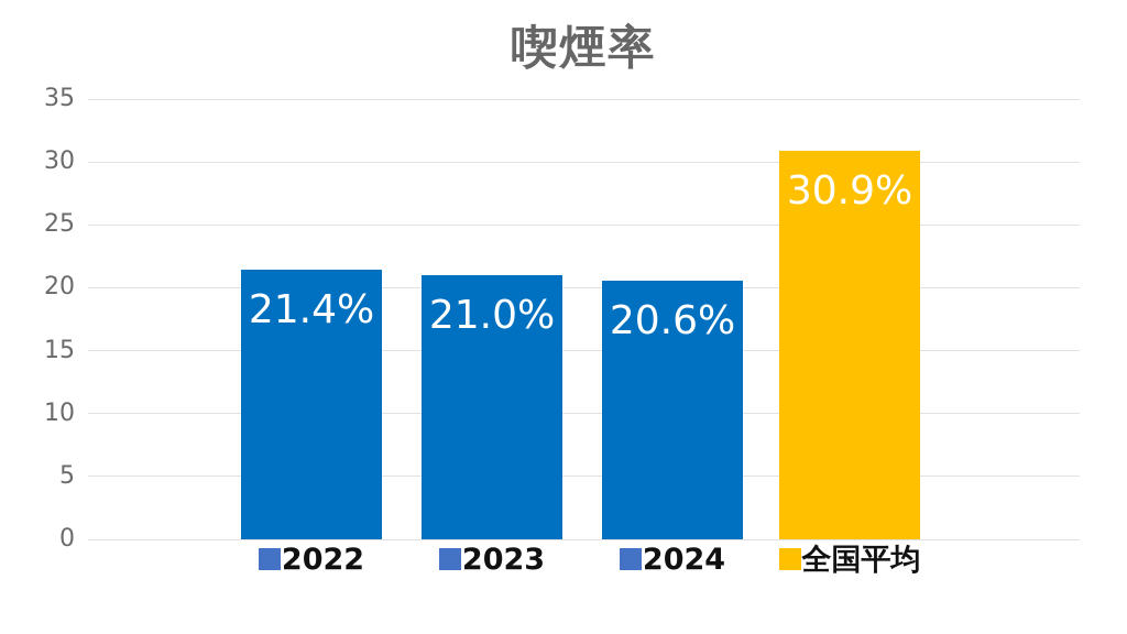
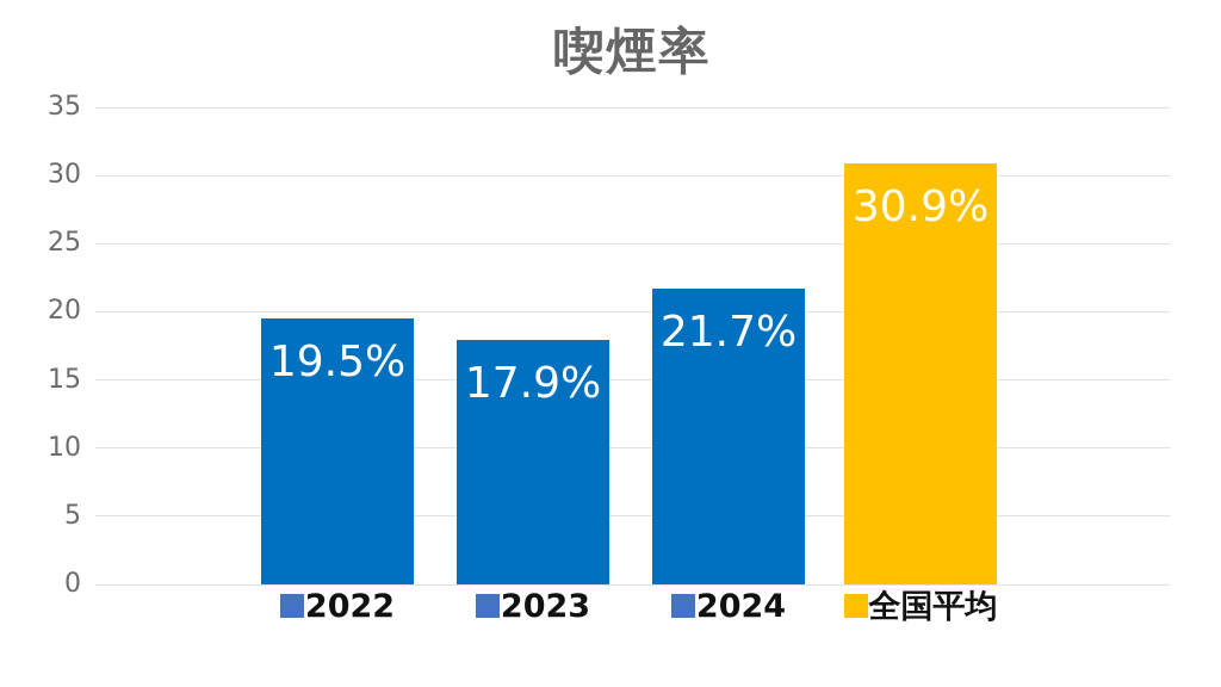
2022: 21.4% -> 19.5%
2023: 21.0% -> 17.9%
2024: 20.6% -> 21.7%
